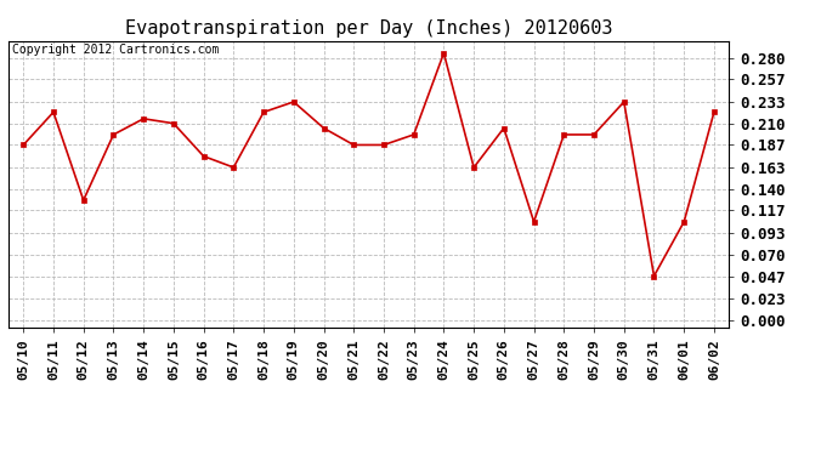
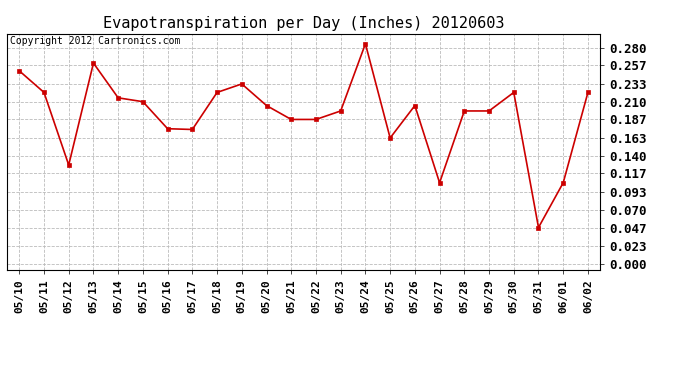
05/10: 0.187 -> 0.250
05/13: 0.198 -> 0.260
05/17: 0.163 -> 0.174
05/30: 0.233 -> 0.222
